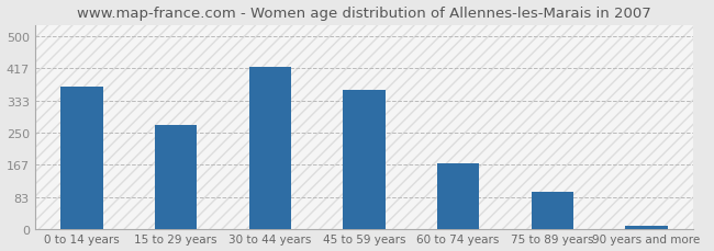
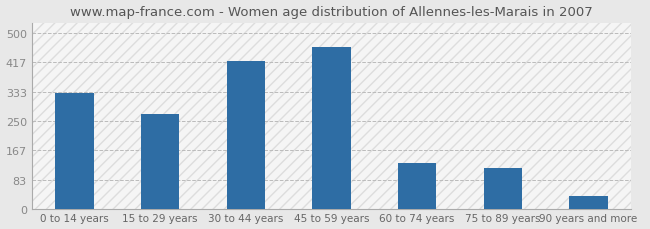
0 to 14 years: 370 -> 330
45 to 59 years: 360 -> 460
60 to 74 years: 170 -> 130
75 to 89 years: 95 -> 115
90 years and more: 8 -> 35
